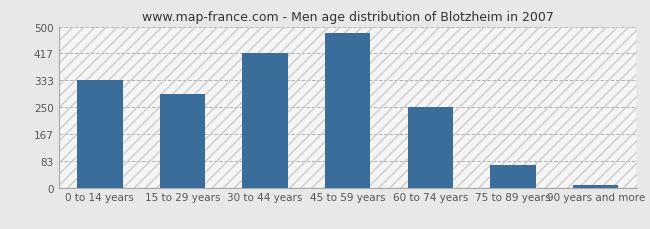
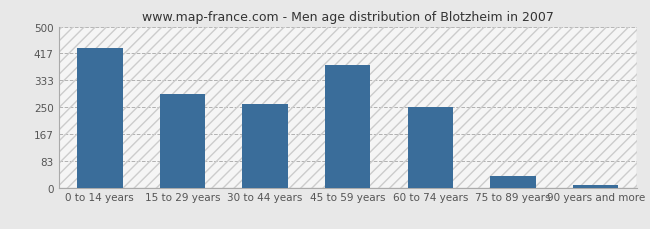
0 to 14 years: 333 -> 435
30 to 44 years: 417 -> 260
45 to 59 years: 480 -> 380
75 to 89 years: 70 -> 35
